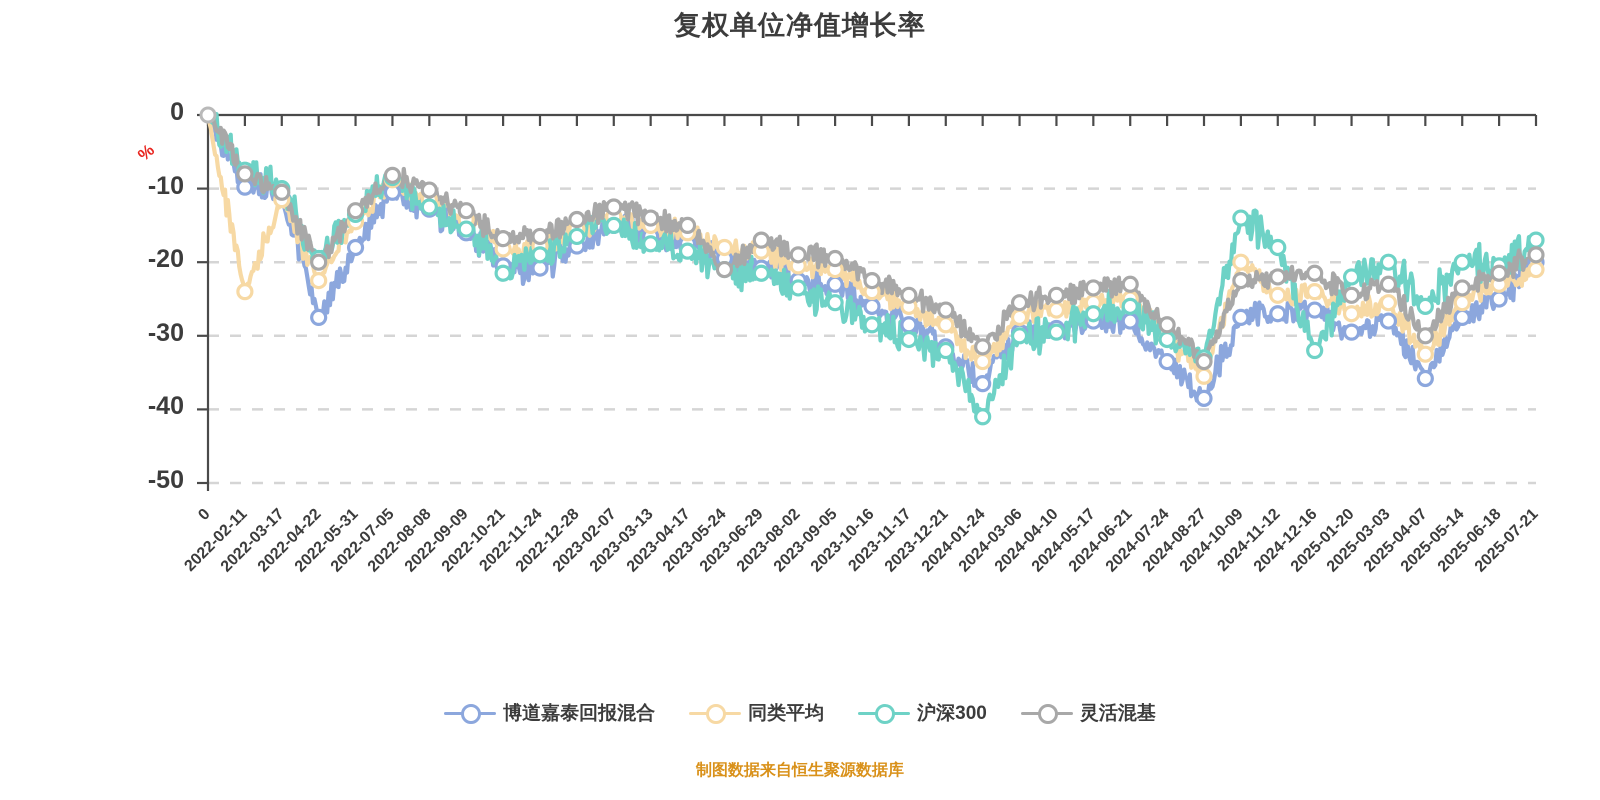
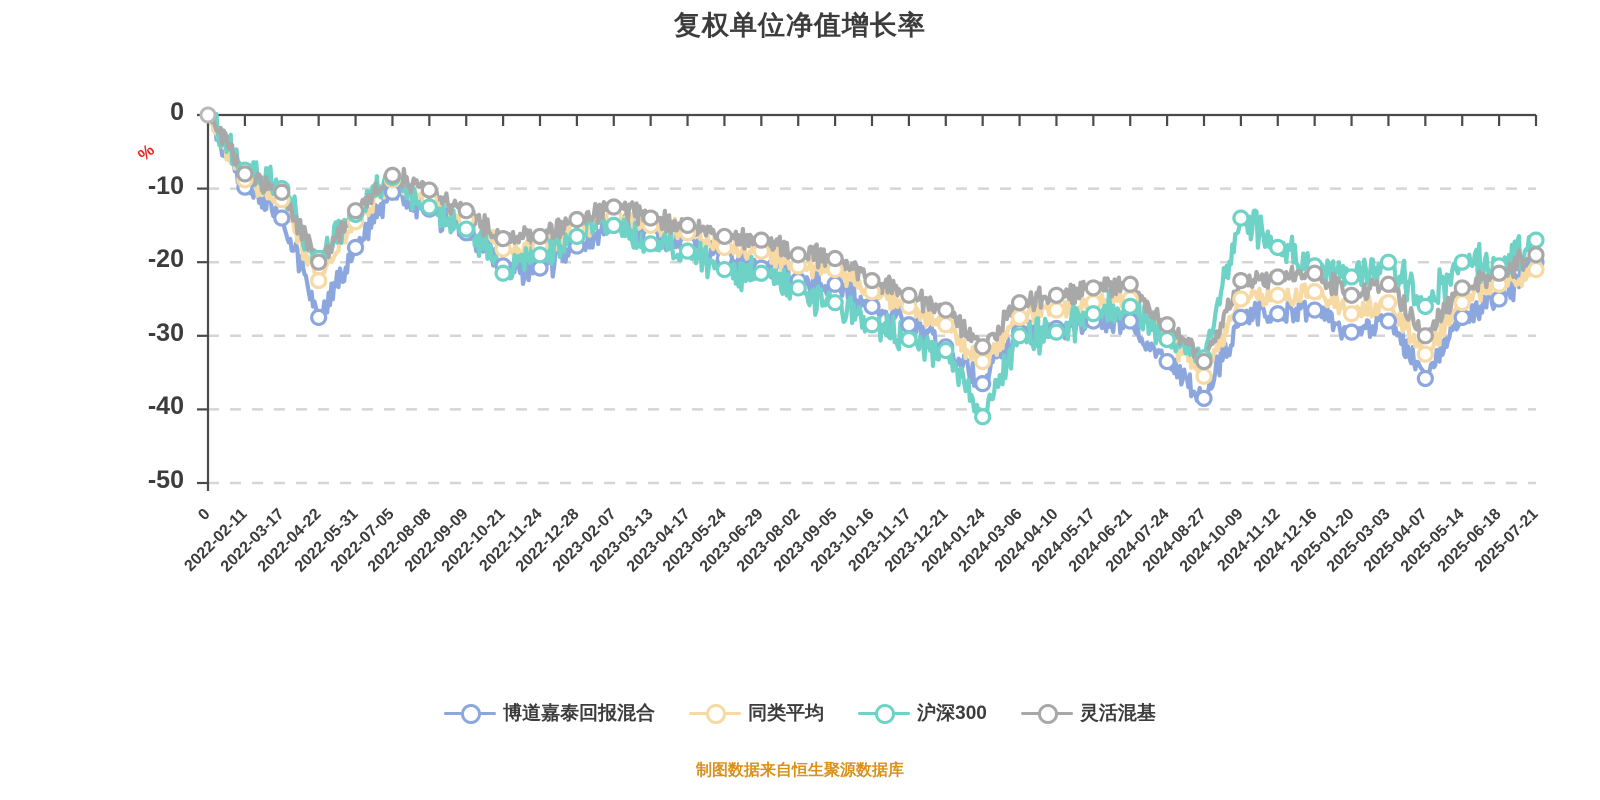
同类平均/2022-02-11: -24 -> -9
博道嘉泰回报混合/2022-03-17: -11 -> -14
灵活混基/2023-05-24: -21 -> -16
同类平均/2024-10-09: -20 -> -25
沪深300/2024-12-16: -32 -> -20
